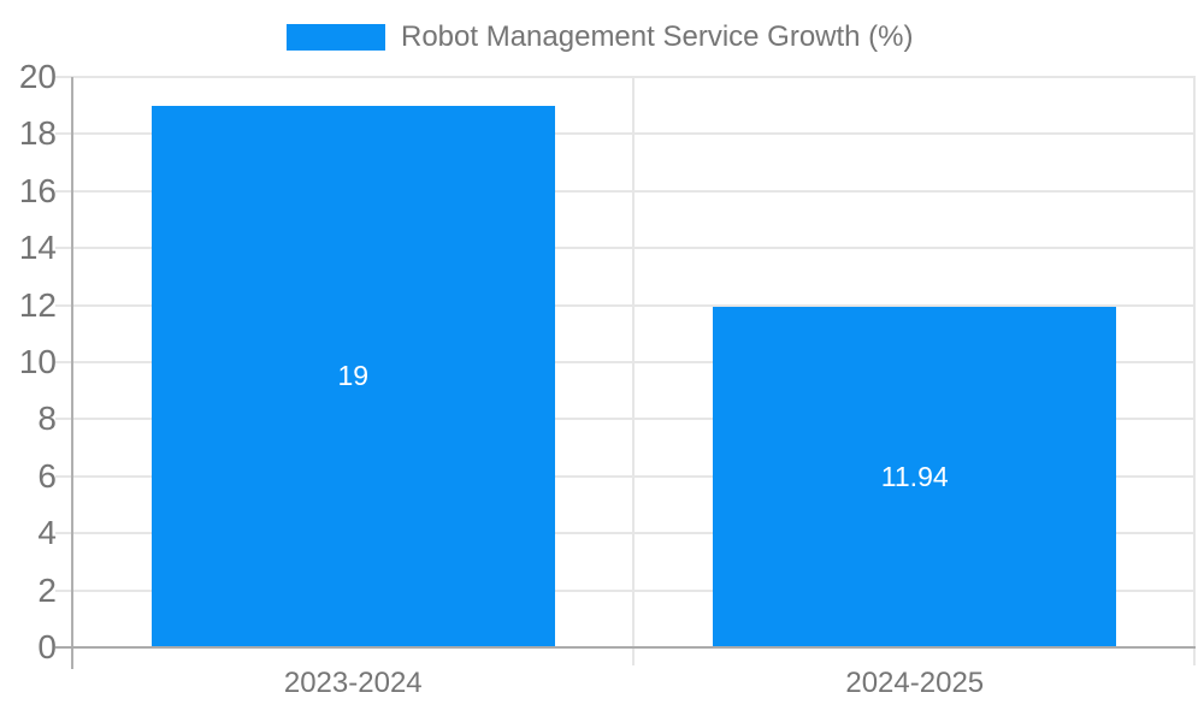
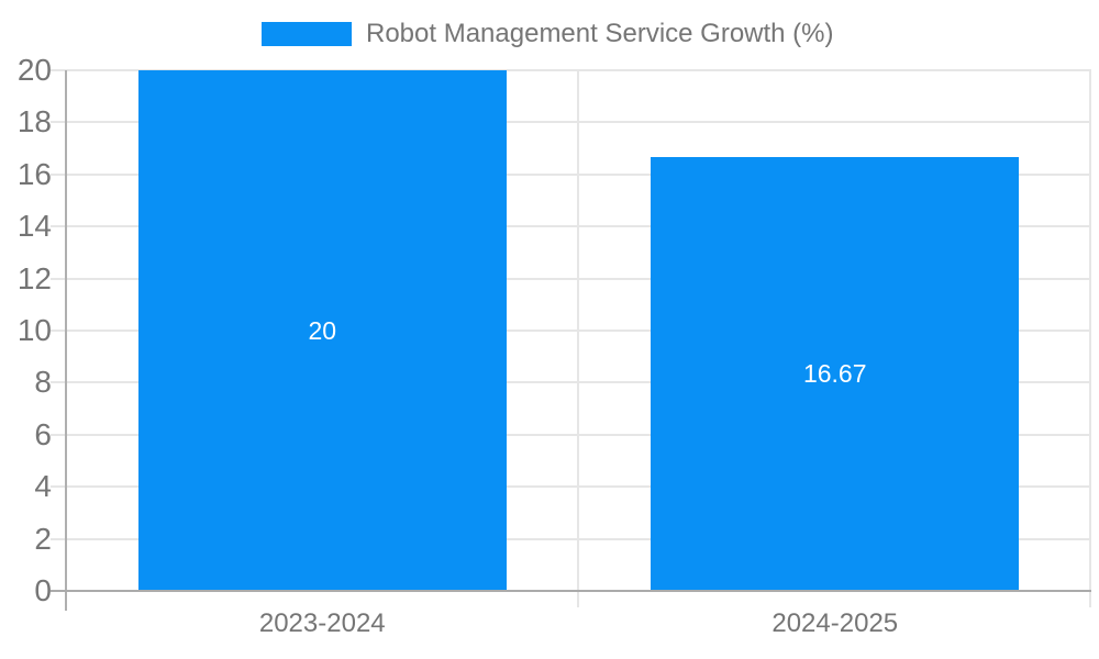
2023-2024: 19 -> 20
2024-2025: 11.94 -> 16.67
